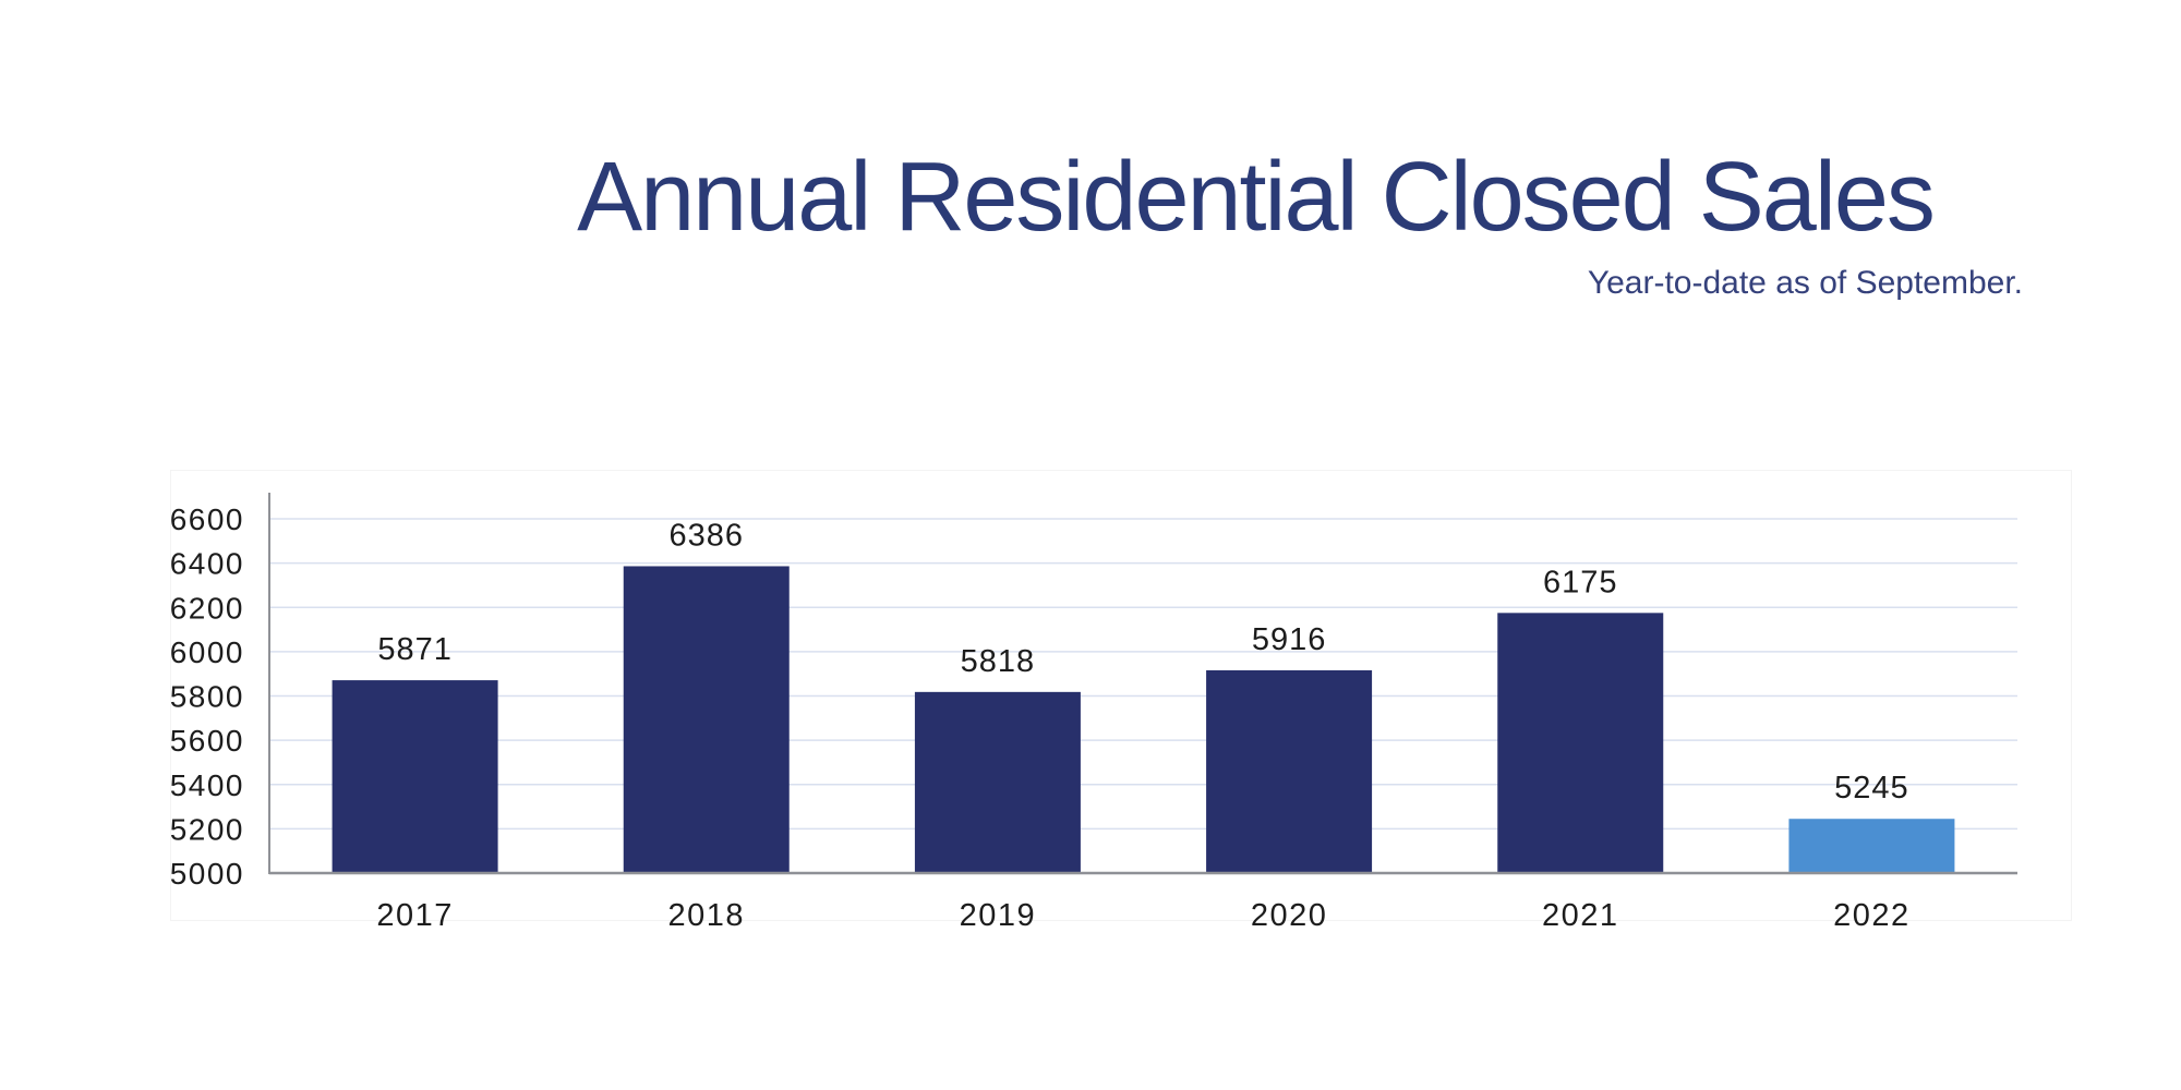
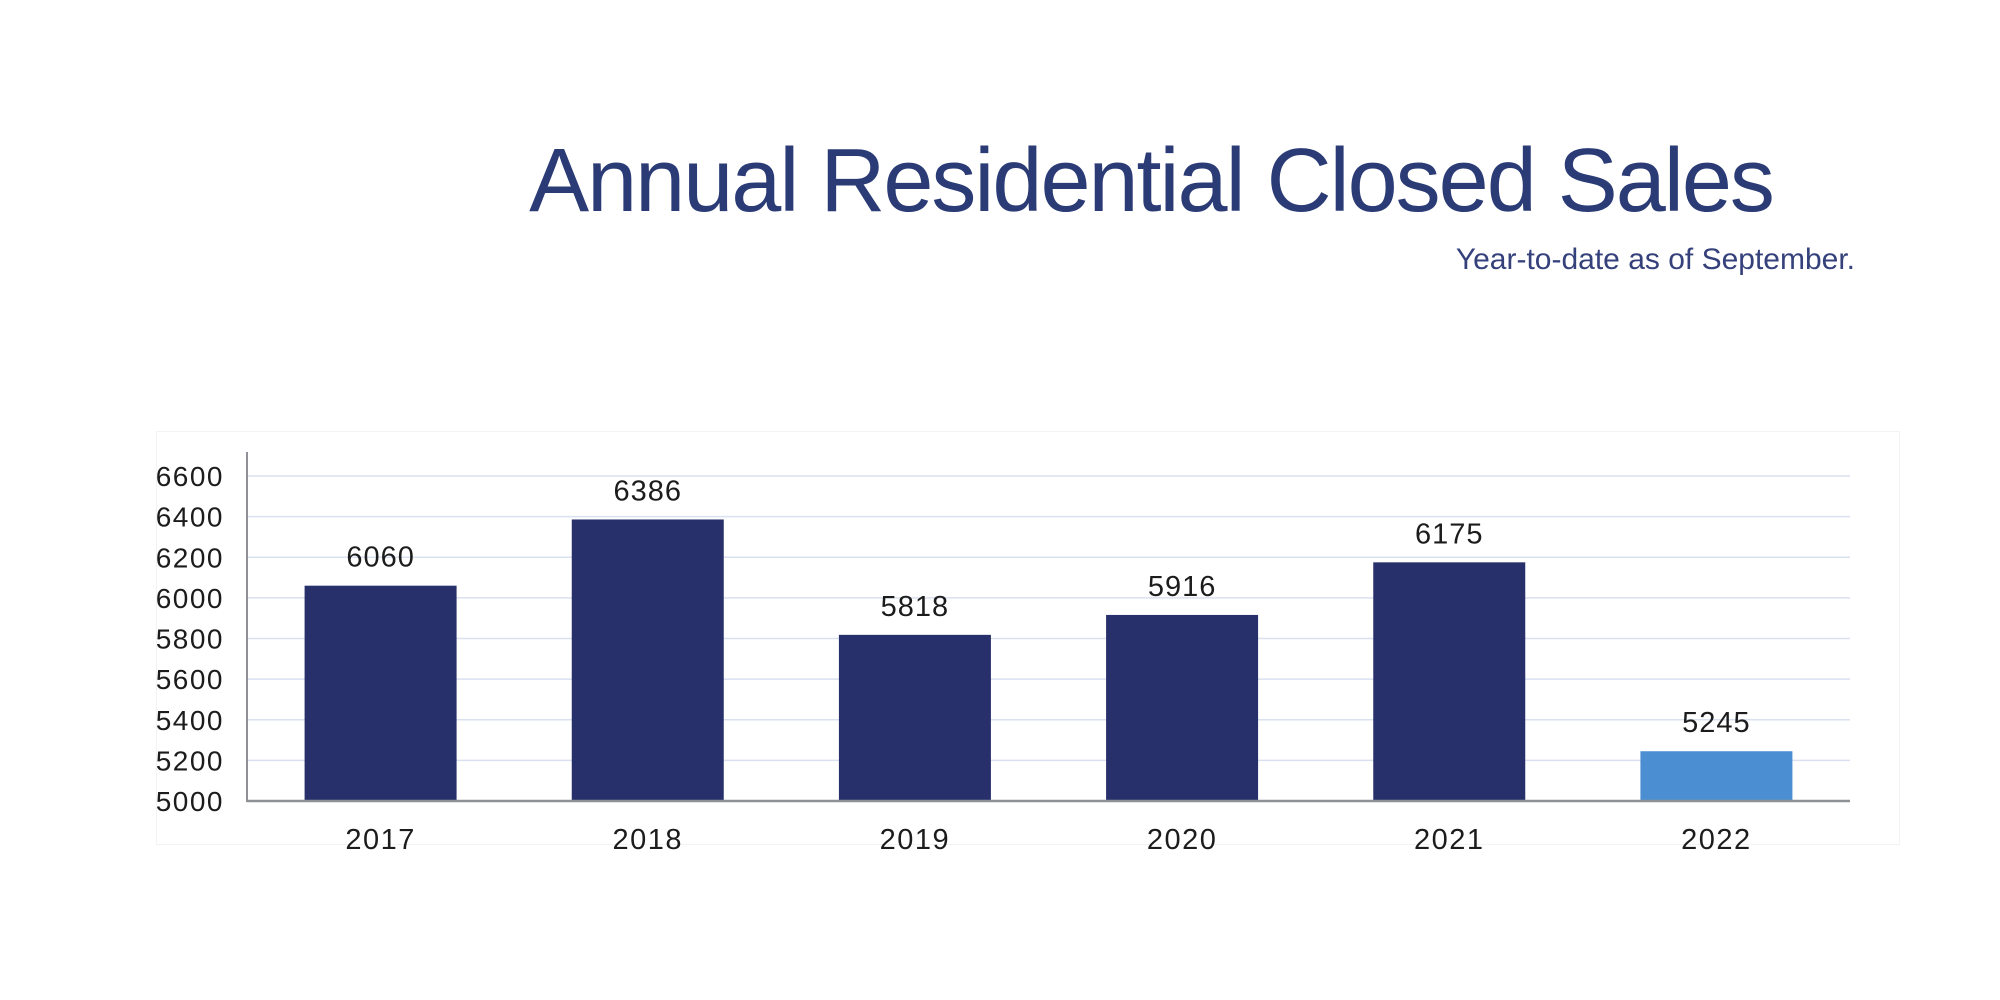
2017: 5871 -> 6060
